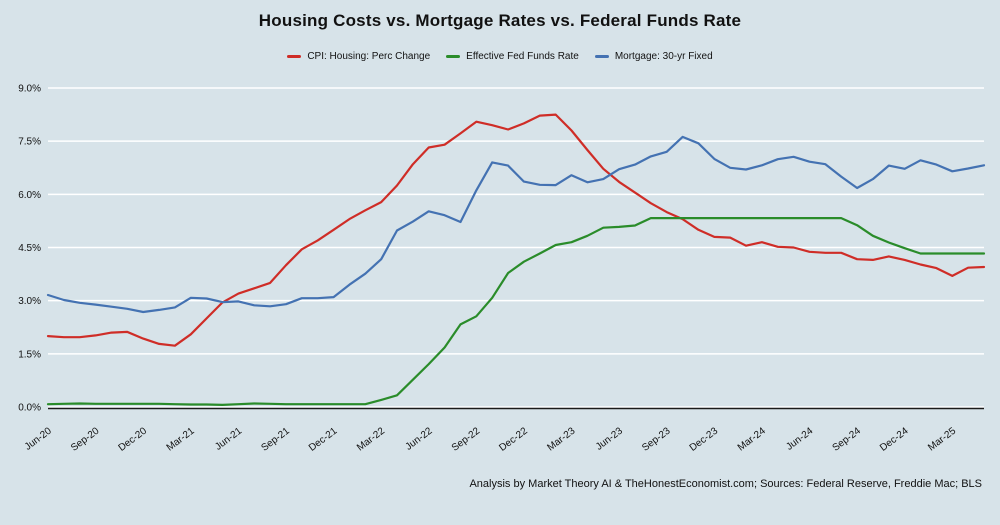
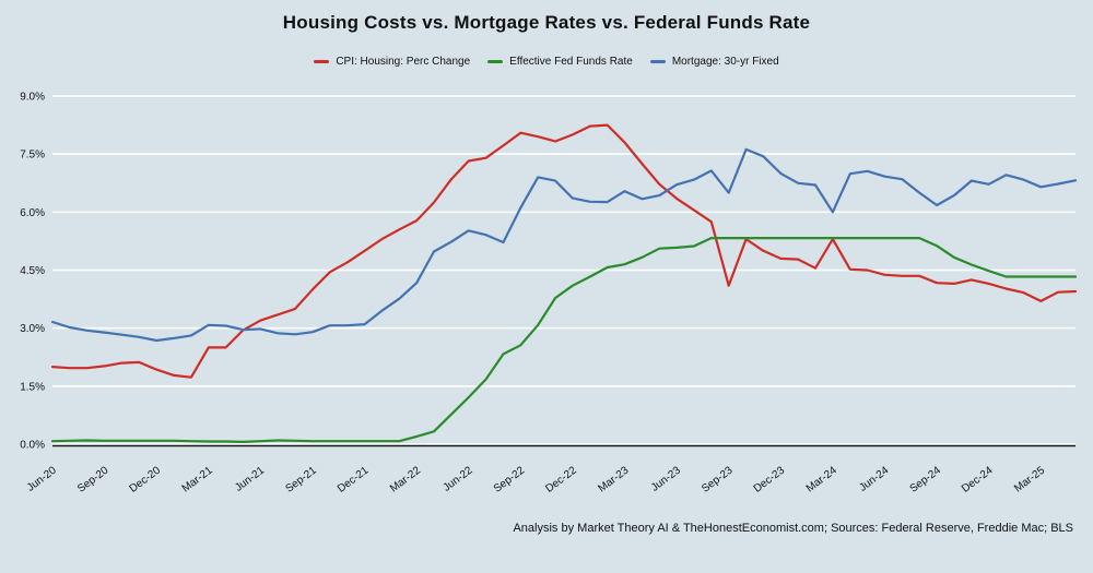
CPI: Housing: Perc Change/Mar-21: 2.0% -> 2.5%
CPI: Housing: Perc Change/Sep-23: 5.5% -> 4.1%
Mortgage: 30-yr Fixed/Sep-23: 7.2% -> 6.5%
CPI: Housing: Perc Change/Mar-24: 4.7% -> 5.3%
Mortgage: 30-yr Fixed/Mar-24: 6.8% -> 6.0%
